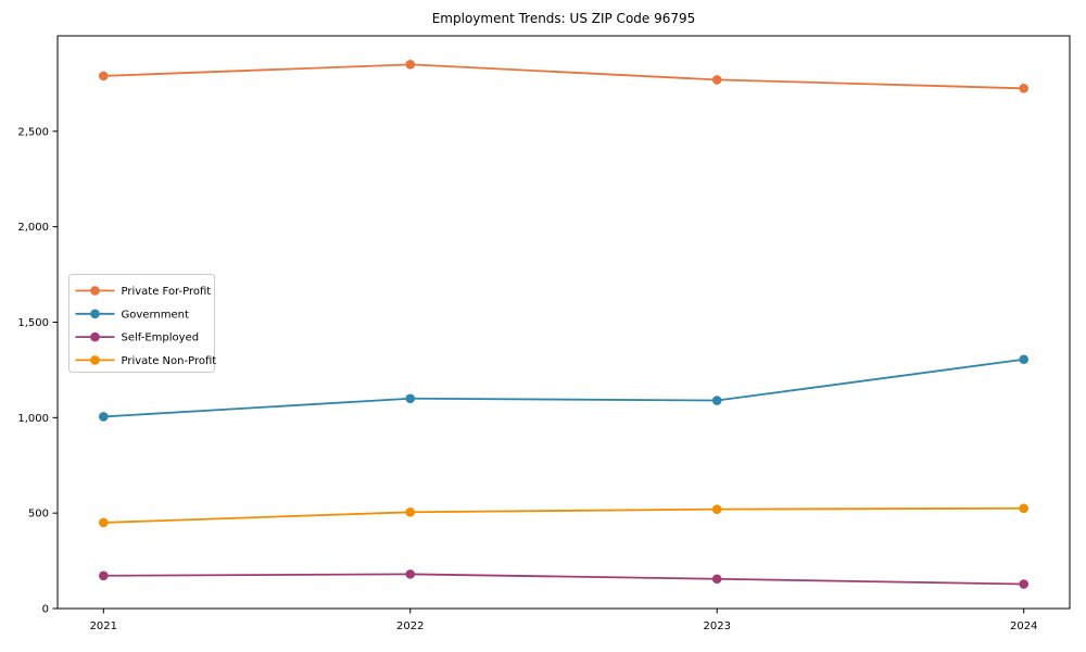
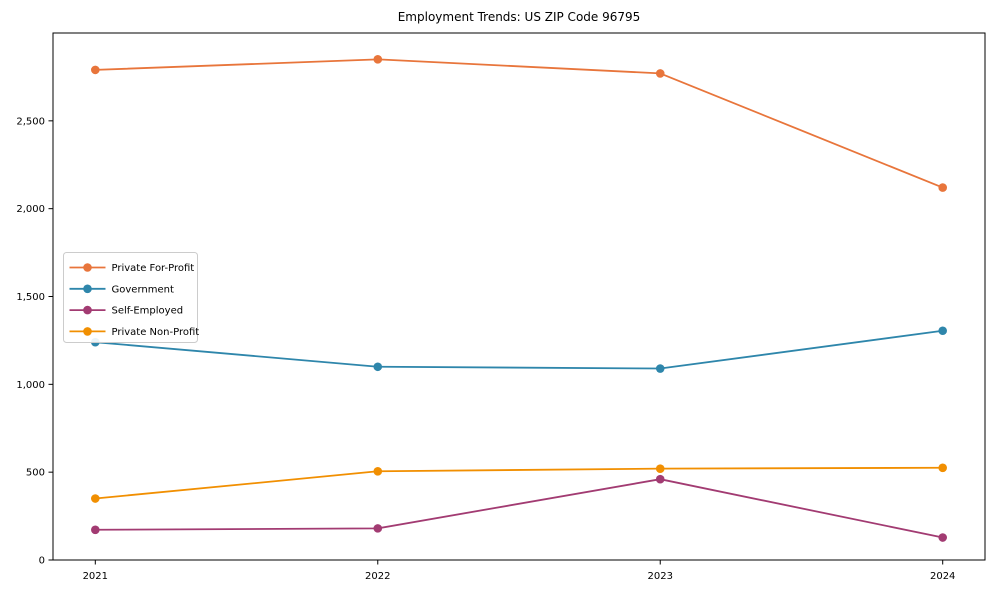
Government/2021: 1000 -> 1240
Private Non-Profit/2021: 450 -> 350
Self-Employed/2023: 160 -> 460
Private For-Profit/2024: 2720 -> 2120
